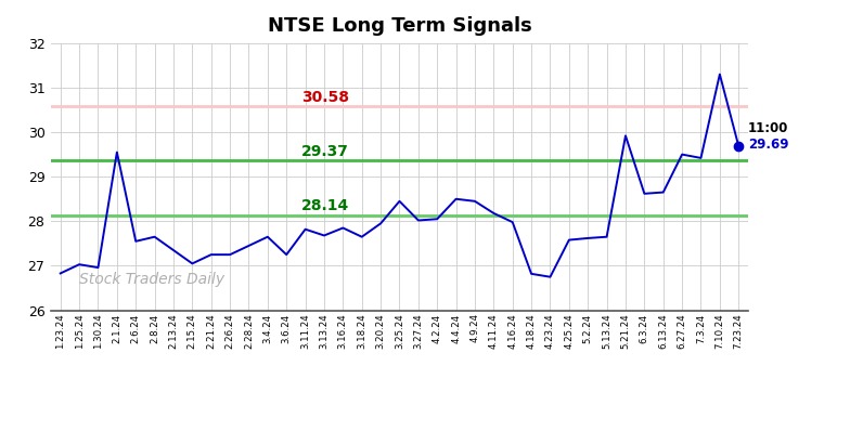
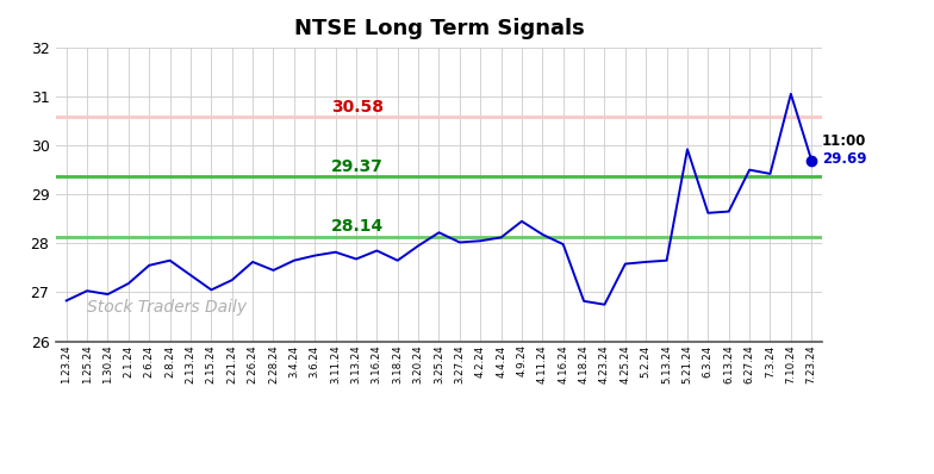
2.1.24: 29.55 -> 27.18
2.26.24: 27.25 -> 27.62
3.6.24: 27.25 -> 27.75
3.25.24: 28.45 -> 28.22
4.4.24: 28.50 -> 28.12
7.10.24: 31.30 -> 31.05
